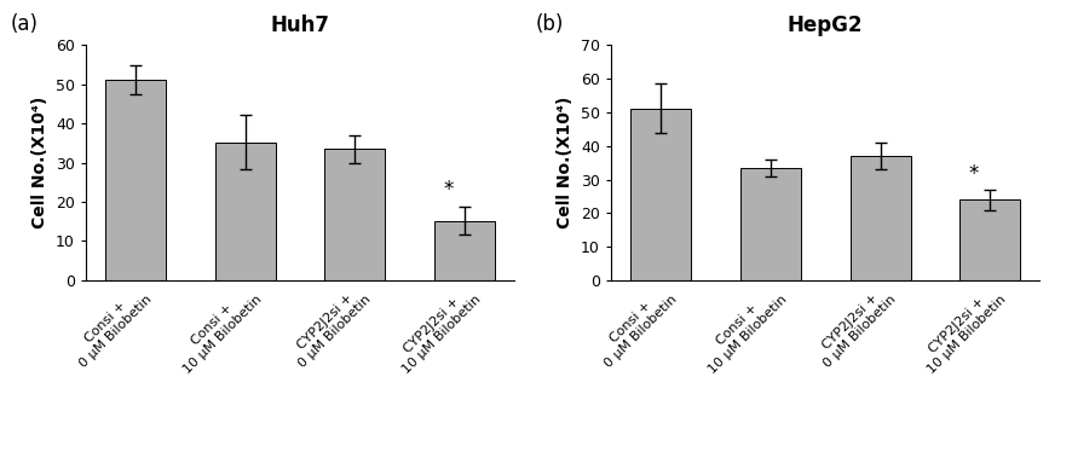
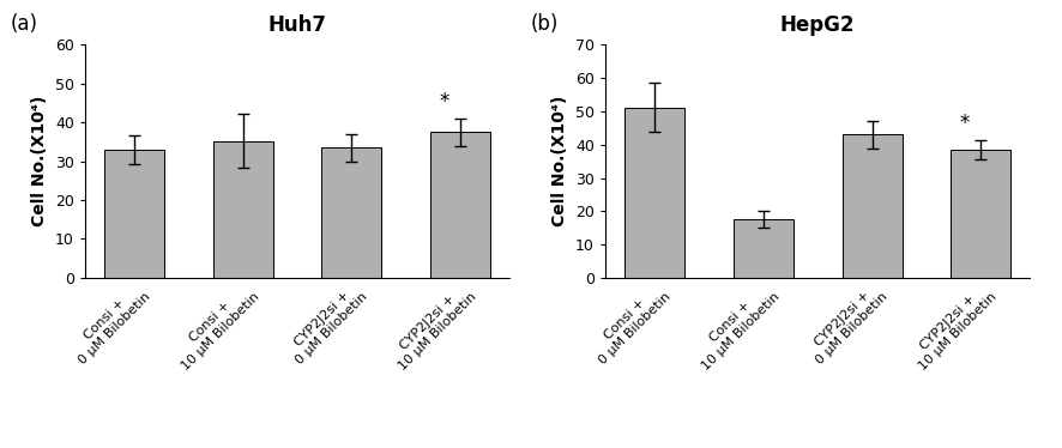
Huh7/Consi + 0 μM Bilobetin: 51.2 -> 33.0
Huh7/CYP2J2si + 10 μM Bilobetin: 15.2 -> 37.5
HepG2/Consi + 10 μM Bilobetin: 33.5 -> 17.5
HepG2/CYP2J2si + 0 μM Bilobetin: 37.0 -> 43.0
HepG2/CYP2J2si + 10 μM Bilobetin: 24.0 -> 38.5
